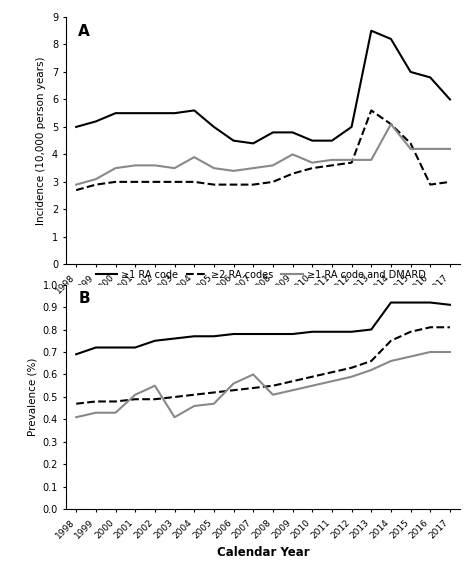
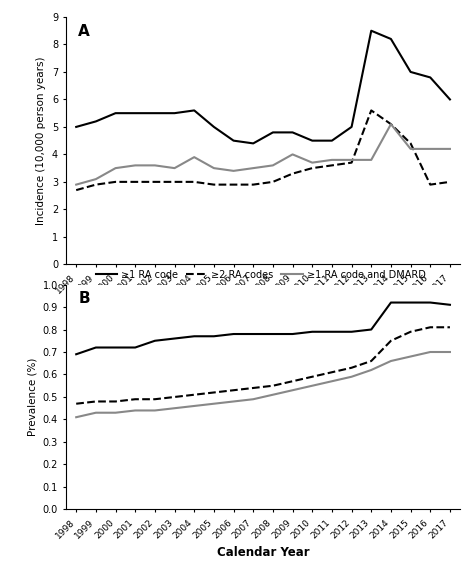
≥1 RA code and DMARD/2001: 0.51 -> 0.44
≥1 RA code and DMARD/2002: 0.55 -> 0.44
≥1 RA code and DMARD/2003: 0.41 -> 0.45
≥1 RA code and DMARD/2006: 0.56 -> 0.48
≥1 RA code and DMARD/2007: 0.60 -> 0.49
